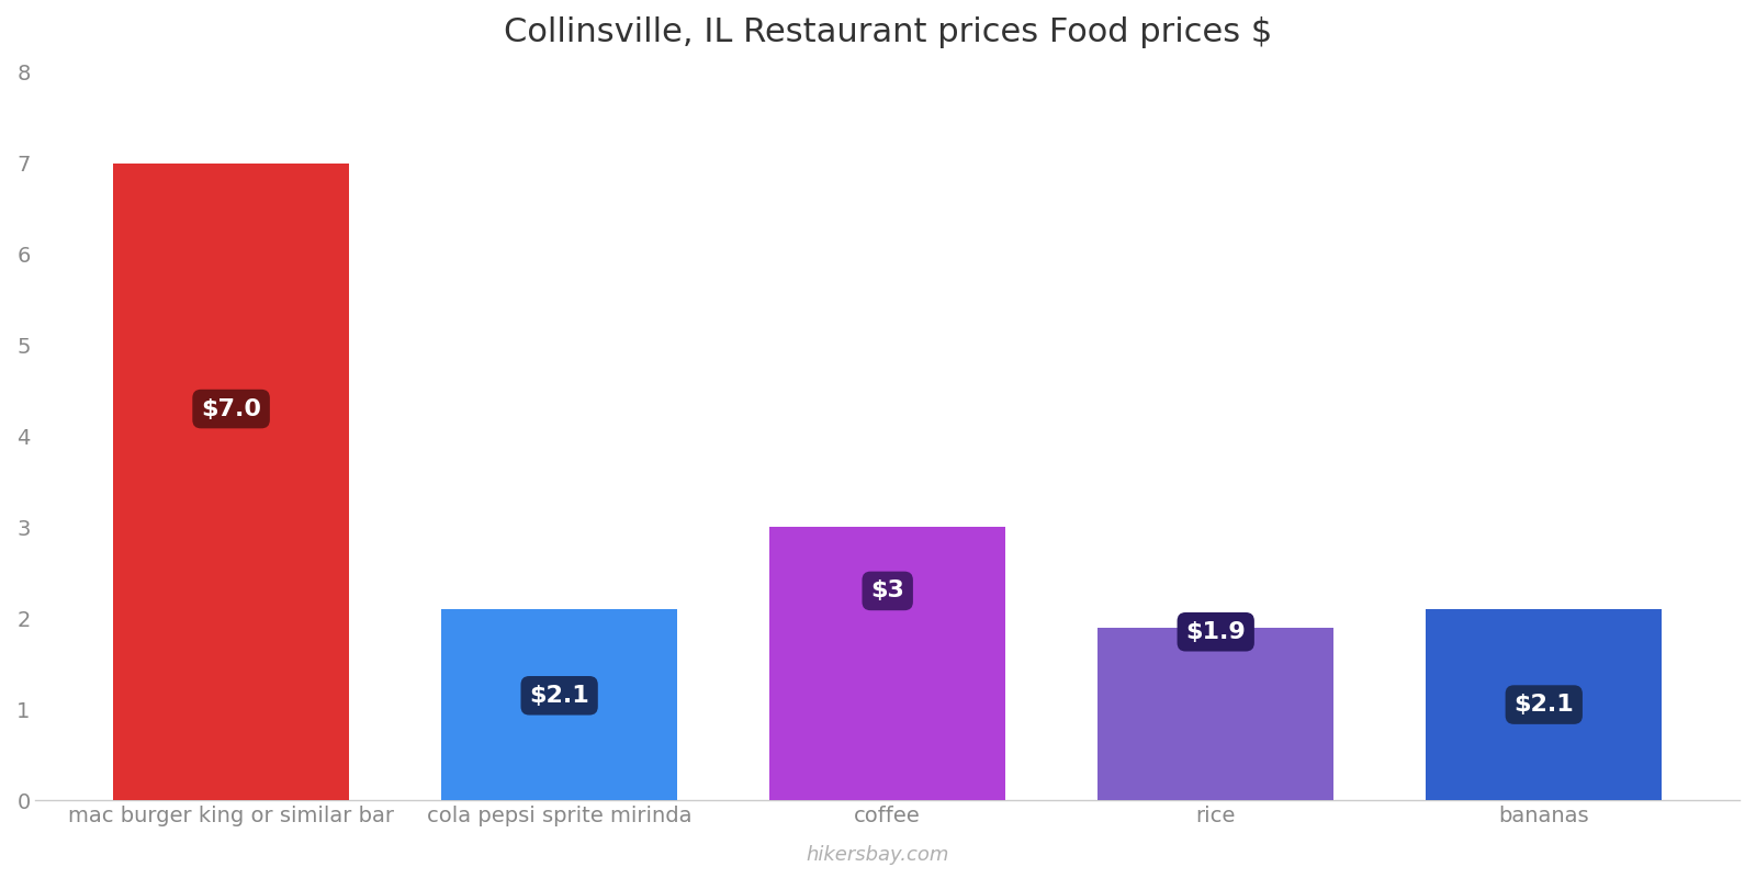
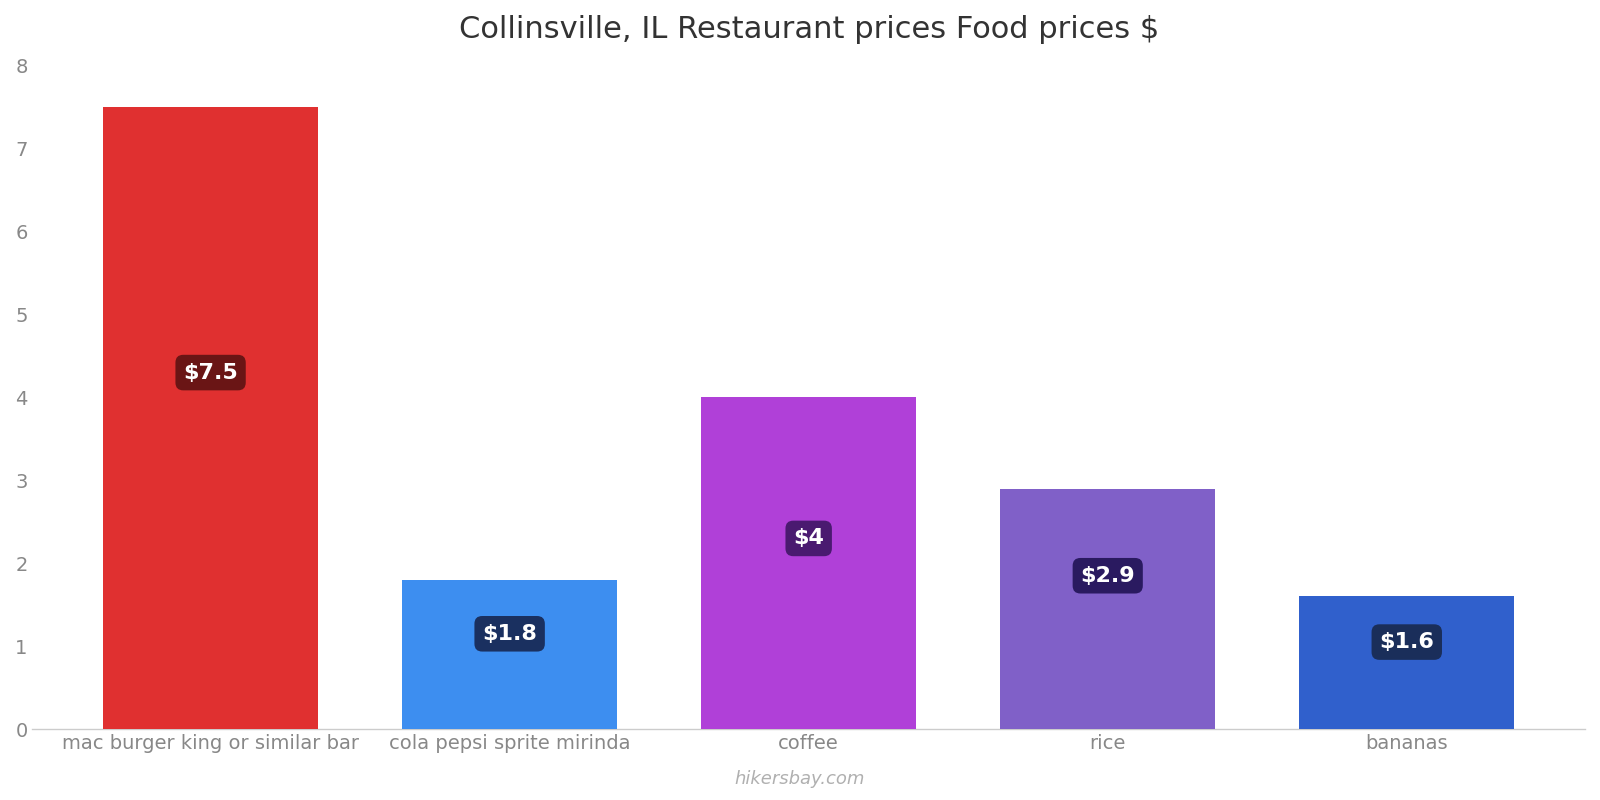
mac burger king or similar bar: $7.0 -> $7.5
cola pepsi sprite mirinda: $2.1 -> $1.8
coffee: $3 -> $4
rice: $1.9 -> $2.9
bananas: $2.1 -> $1.6
